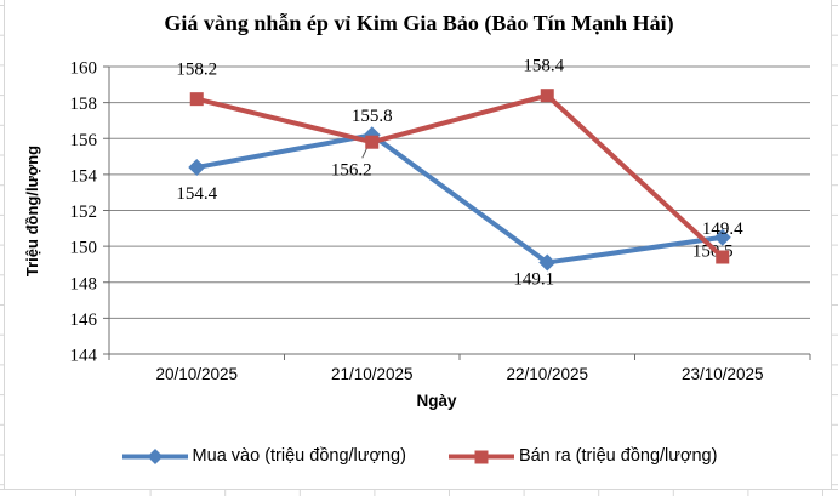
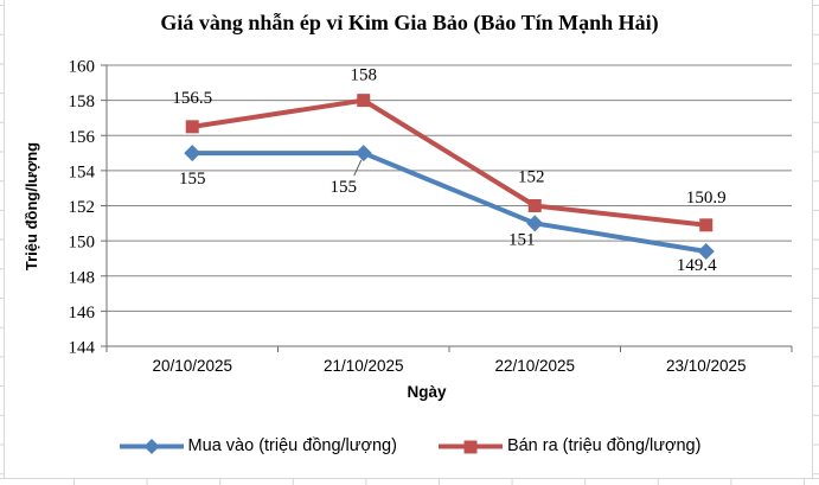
Mua vào (triệu đồng/lượng)/20/10/2025: 154.4 -> 155
Bán ra (triệu đồng/lượng)/20/10/2025: 158.2 -> 156.5
Mua vào (triệu đồng/lượng)/21/10/2025: 156.2 -> 155
Bán ra (triệu đồng/lượng)/21/10/2025: 155.8 -> 158
Mua vào (triệu đồng/lượng)/22/10/2025: 149.1 -> 151
Bán ra (triệu đồng/lượng)/22/10/2025: 158.4 -> 152
Mua vào (triệu đồng/lượng)/23/10/2025: 150.5 -> 149.4
Bán ra (triệu đồng/lượng)/23/10/2025: 149.4 -> 150.9
